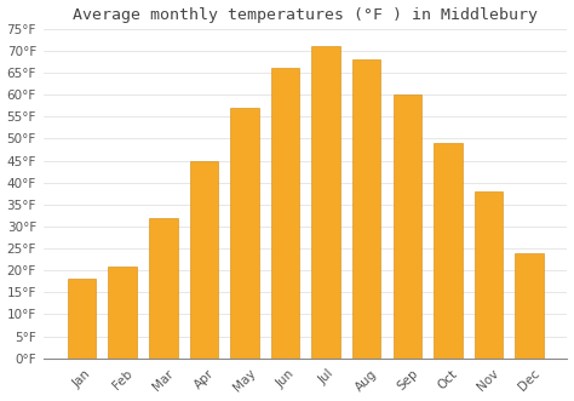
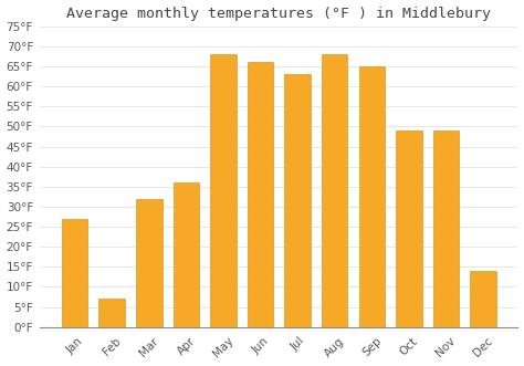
Jan: 18°F -> 27°F
Feb: 21°F -> 7°F
Apr: 45°F -> 36°F
May: 57°F -> 68°F
Jul: 71°F -> 63°F
Sep: 60°F -> 65°F
Nov: 38°F -> 49°F
Dec: 24°F -> 14°F
